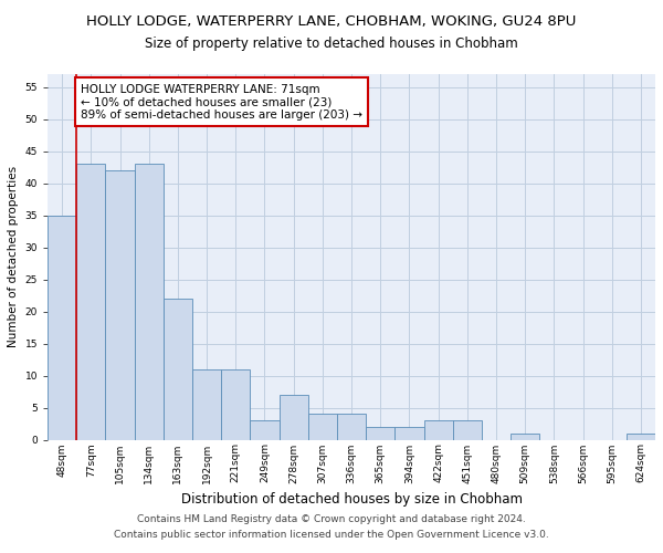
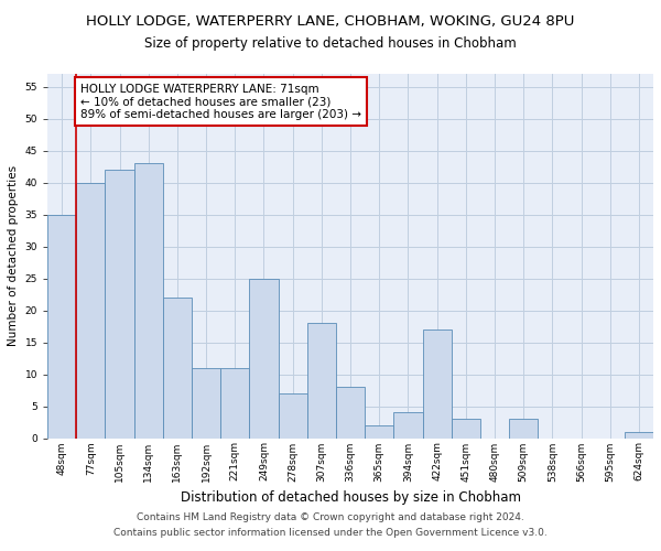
77sqm: 43 -> 40
249sqm: 3 -> 25
307sqm: 4 -> 18
336sqm: 4 -> 8
394sqm: 2 -> 4
422sqm: 3 -> 17
509sqm: 1 -> 3
